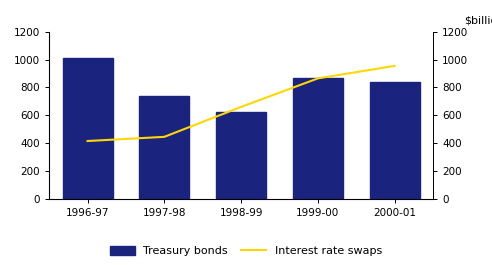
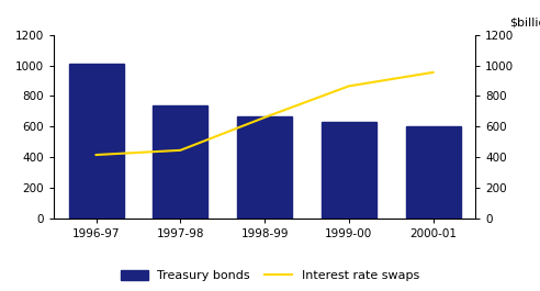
Treasury bonds/1998-99: 620 -> 660
Treasury bonds/1999-00: 870 -> 630
Treasury bonds/2000-01: 840 -> 600
